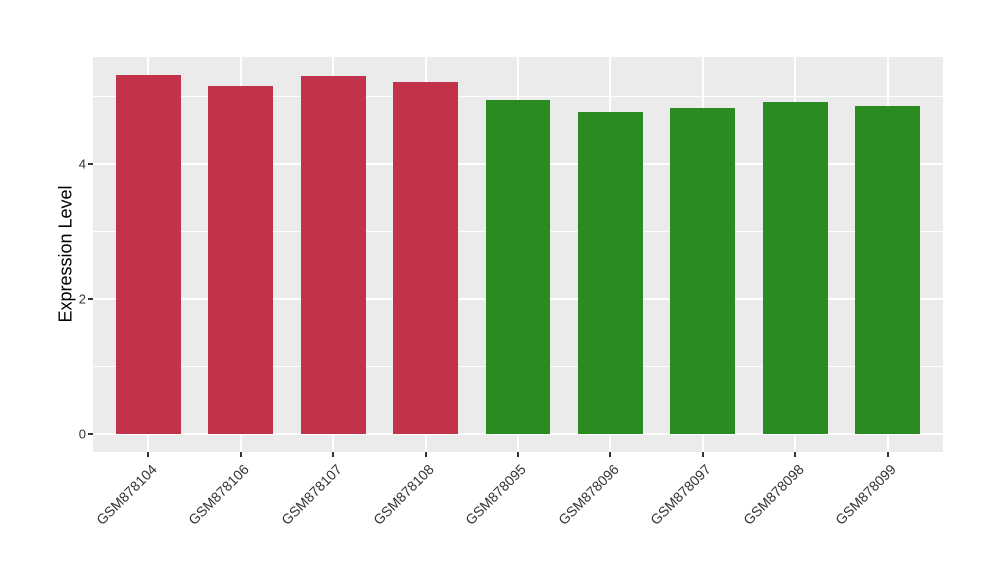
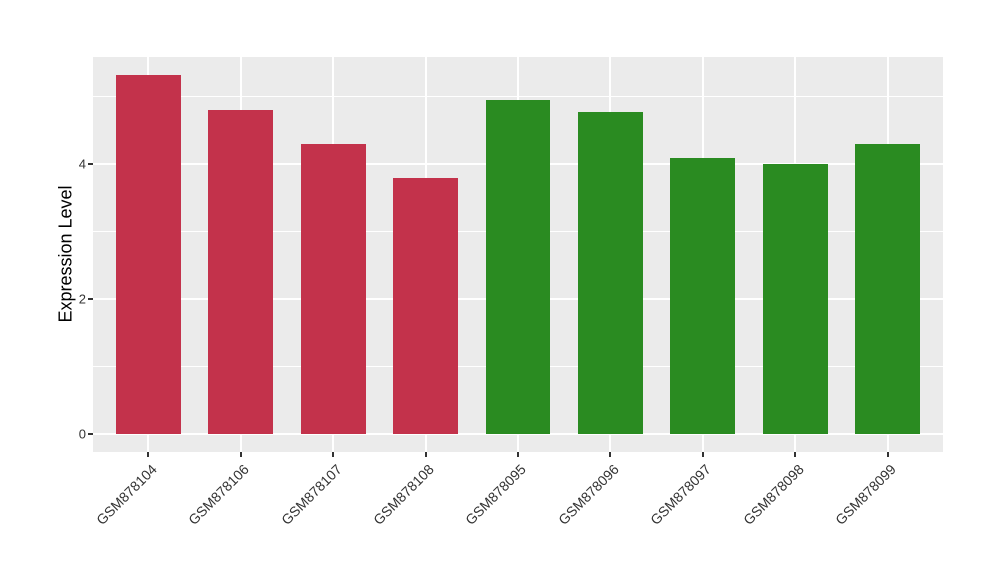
GSM878106: 5.2 -> 4.8
GSM878107: 5.3 -> 4.3
GSM878108: 5.2 -> 3.8
GSM878097: 4.8 -> 4.1
GSM878098: 4.9 -> 4.0
GSM878099: 4.9 -> 4.3
